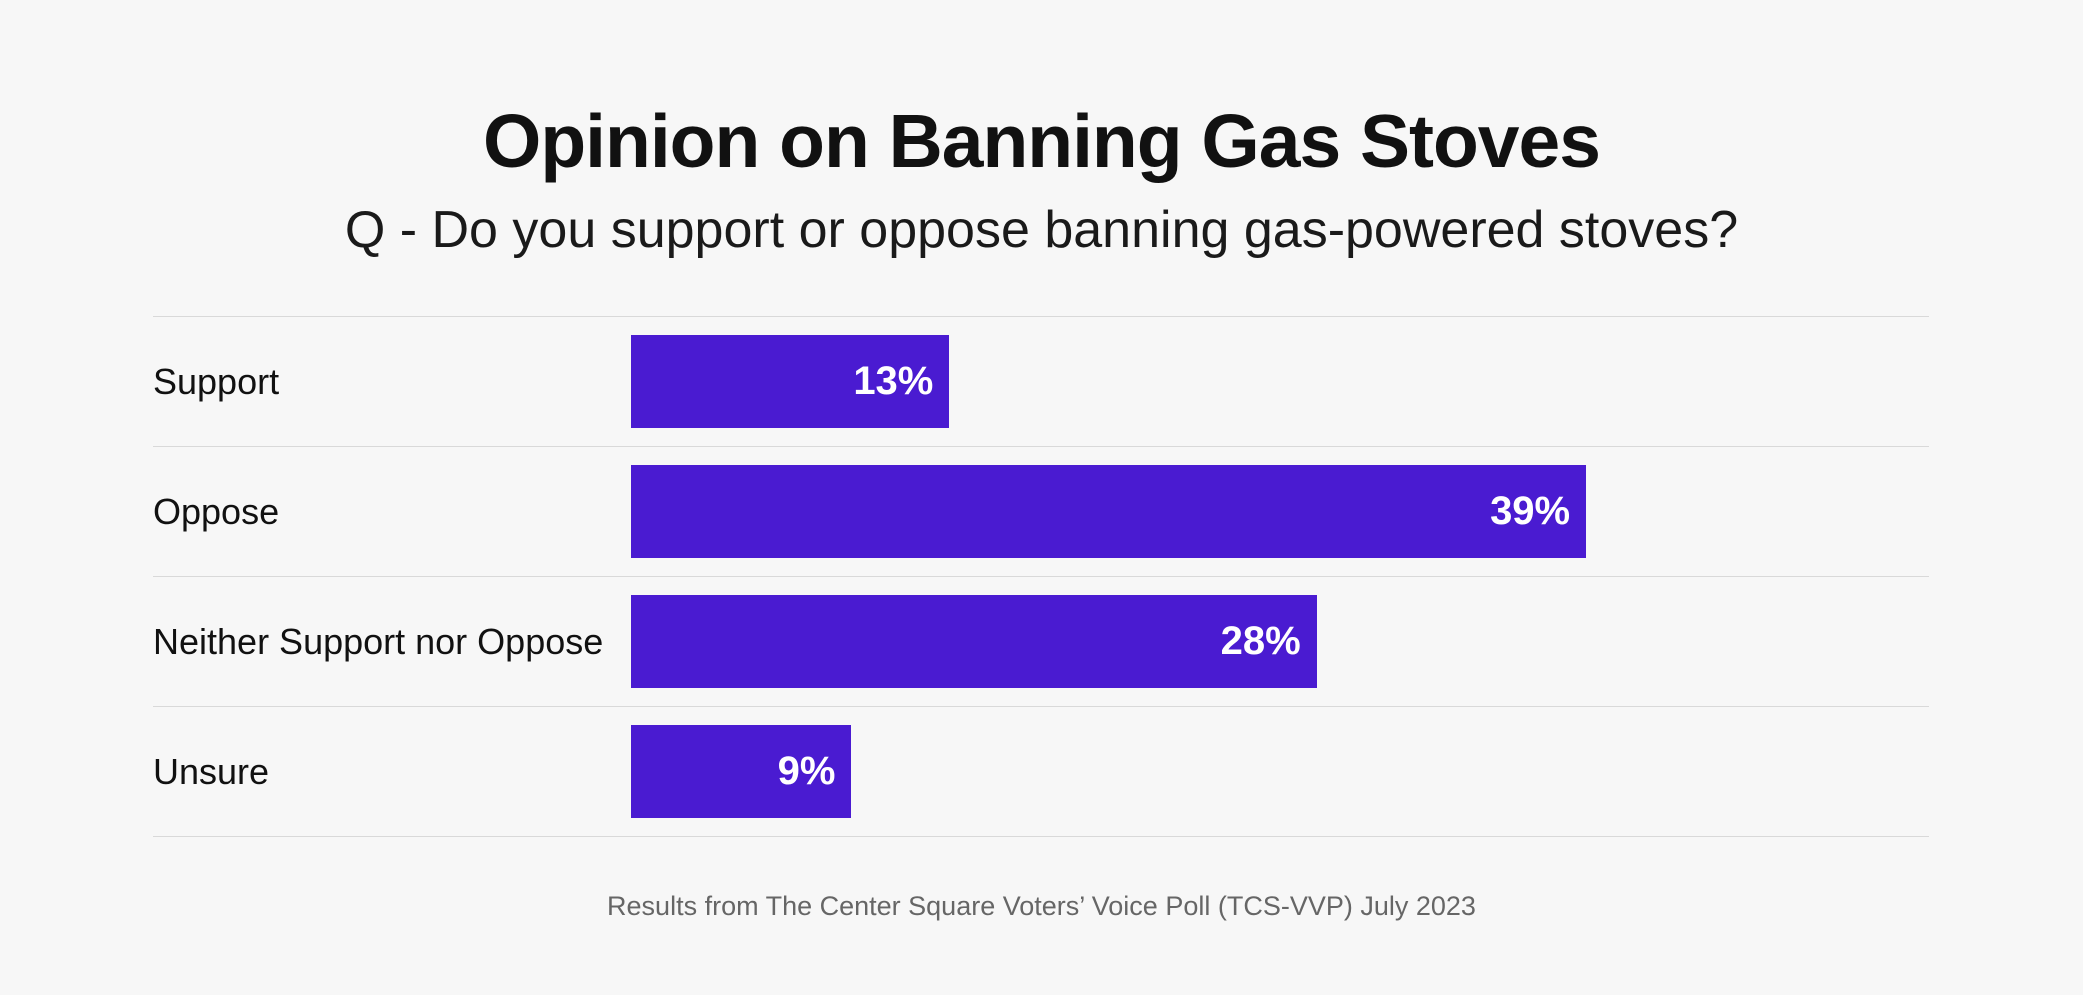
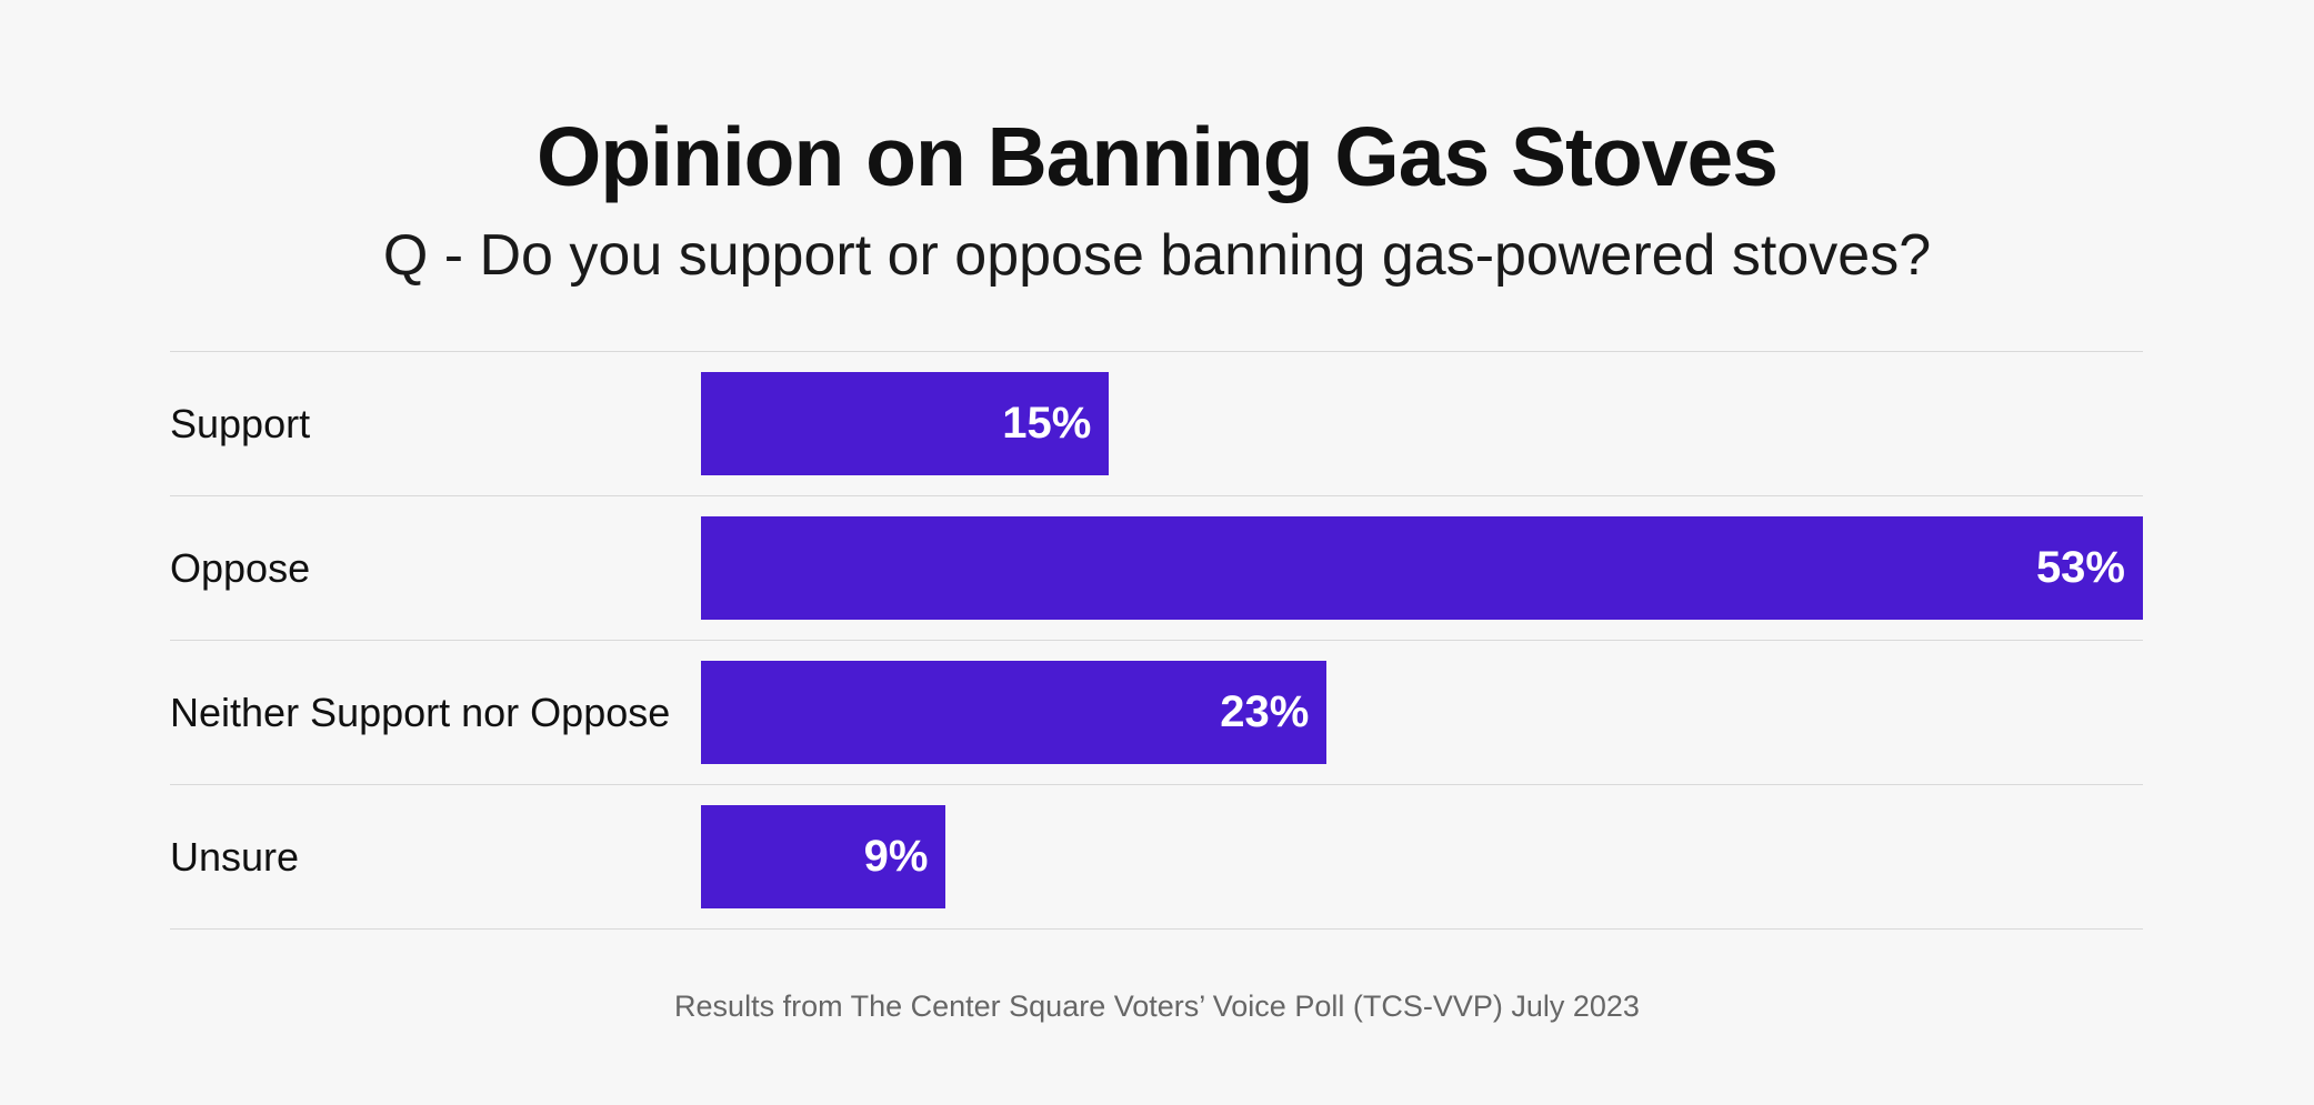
Support: 13% -> 15%
Oppose: 39% -> 53%
Neither Support nor Oppose: 28% -> 23%
